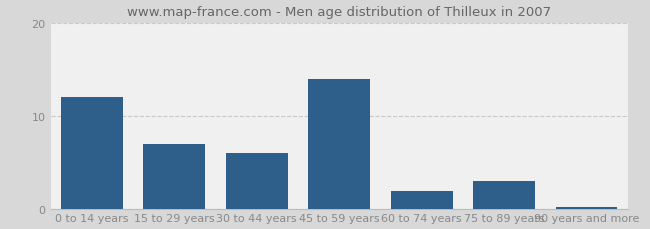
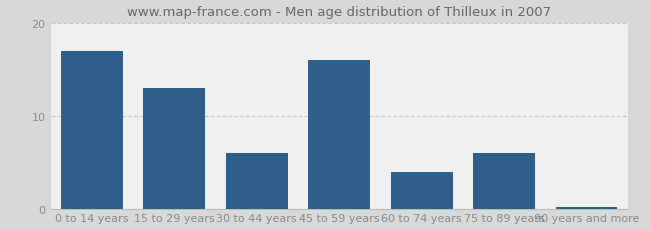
0 to 14 years: 12.0 -> 17.0
15 to 29 years: 7.0 -> 13.0
45 to 59 years: 14.0 -> 16.0
60 to 74 years: 2.0 -> 4.0
75 to 89 years: 3.0 -> 6.0
